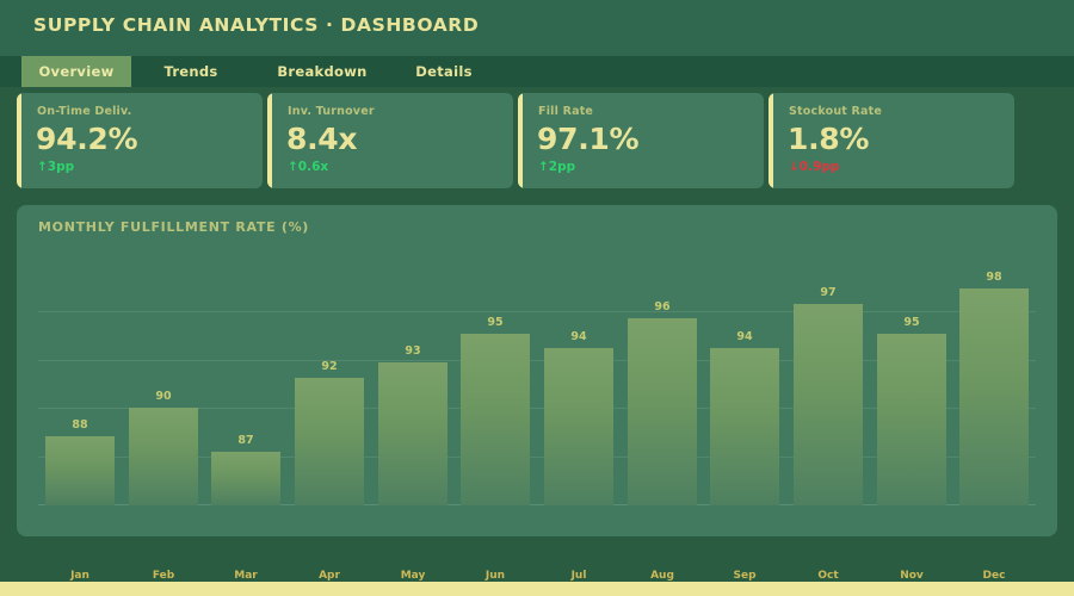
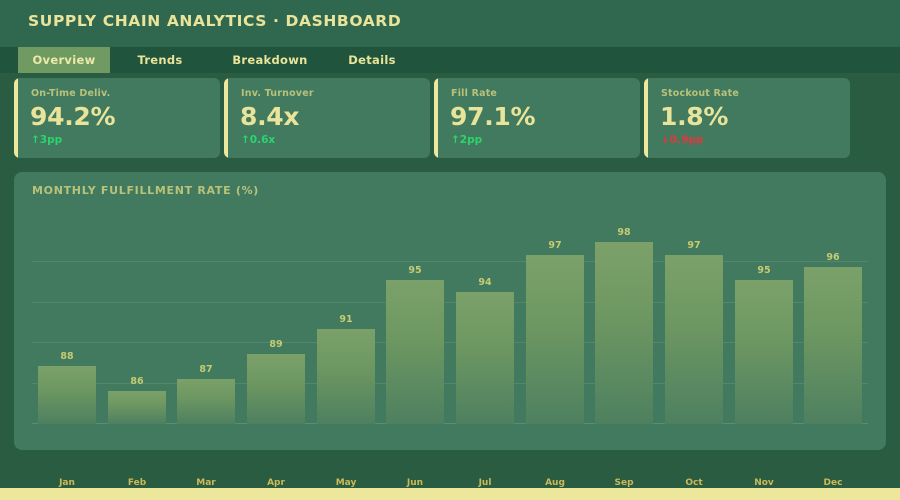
Feb: 90 -> 86
Apr: 92 -> 89
May: 93 -> 91
Aug: 96 -> 97
Sep: 94 -> 98
Dec: 98 -> 96
